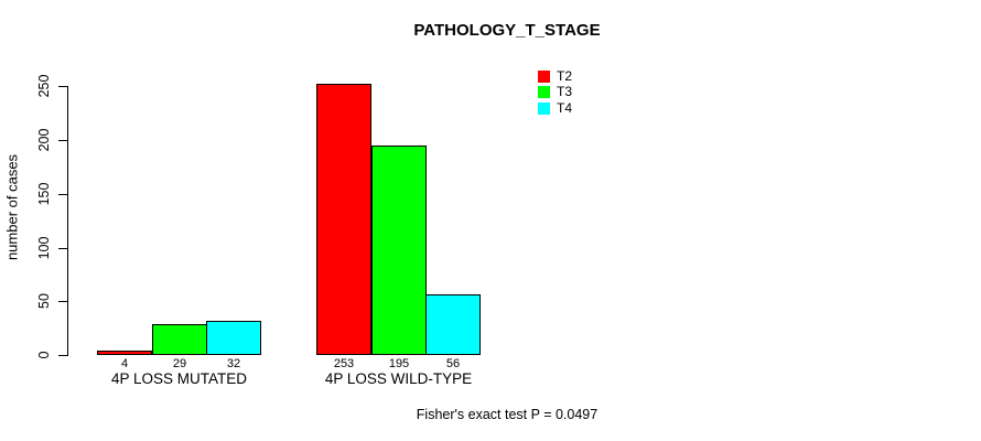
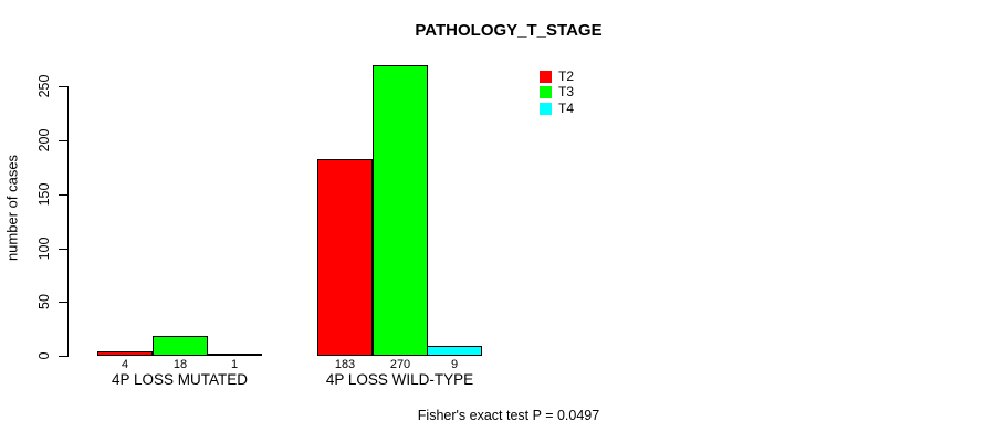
T3/4P LOSS MUTATED: 29 -> 18
T4/4P LOSS MUTATED: 32 -> 1
T2/4P LOSS WILD-TYPE: 253 -> 183
T3/4P LOSS WILD-TYPE: 195 -> 270
T4/4P LOSS WILD-TYPE: 56 -> 9
